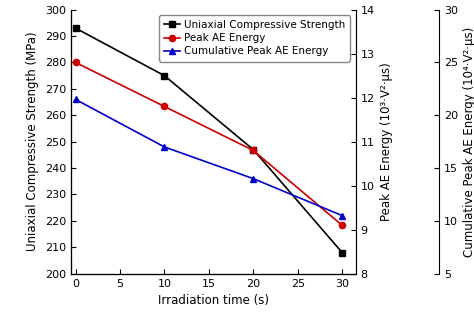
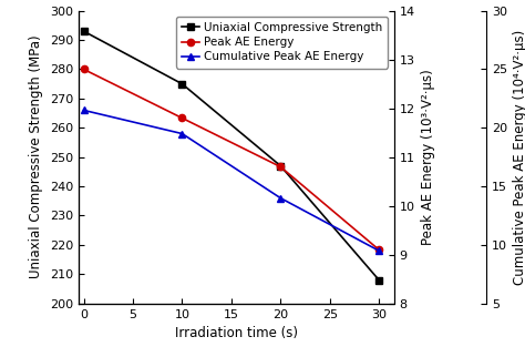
Cumulative Peak AE Energy/10: 17.0 -> 19.5
Cumulative Peak AE Energy/30: 10.5 -> 9.5
